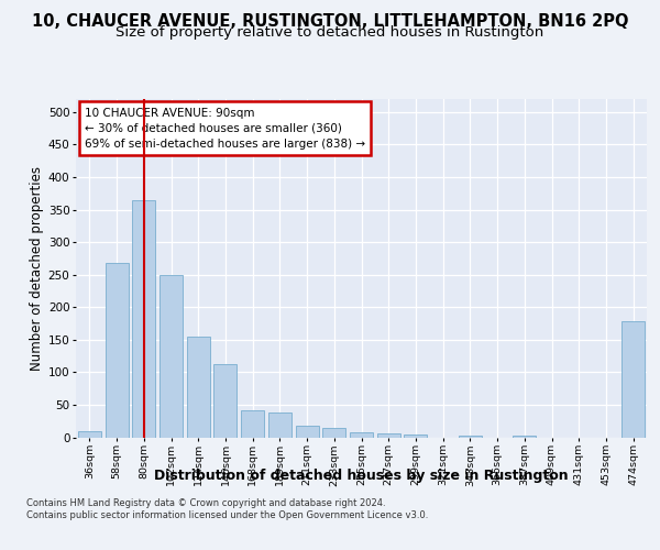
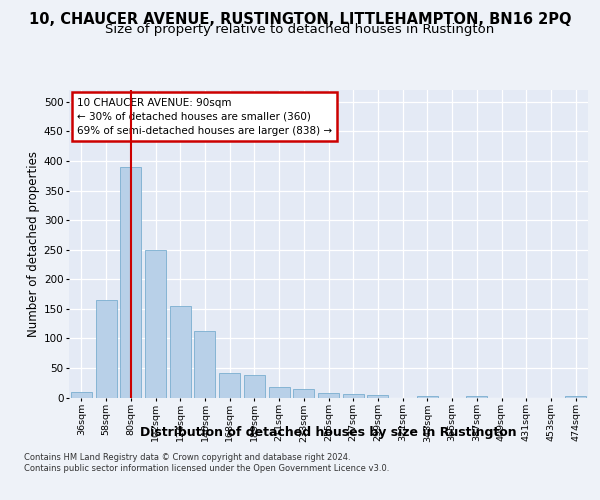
58sqm: 268 -> 165
80sqm: 364 -> 390
474sqm: 178 -> 3
